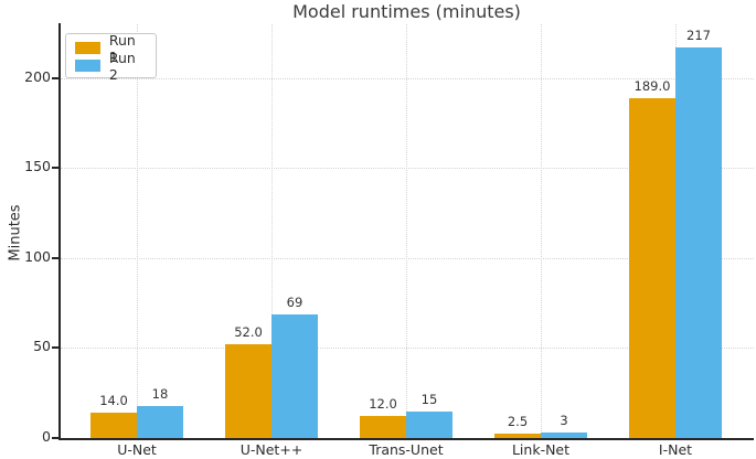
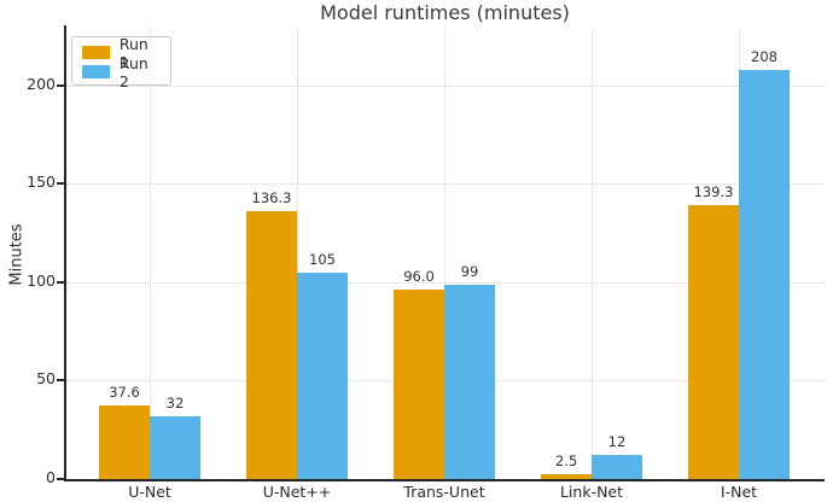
Run 1/U-Net: 14.0 -> 37.6
Run 2/U-Net: 18 -> 32
Run 1/U-Net++: 52.0 -> 136.3
Run 2/U-Net++: 69 -> 105
Run 1/Trans-Unet: 12.0 -> 96.0
Run 2/Trans-Unet: 15 -> 99
Run 2/Link-Net: 3 -> 12
Run 1/I-Net: 189.0 -> 139.3
Run 2/I-Net: 217 -> 208
